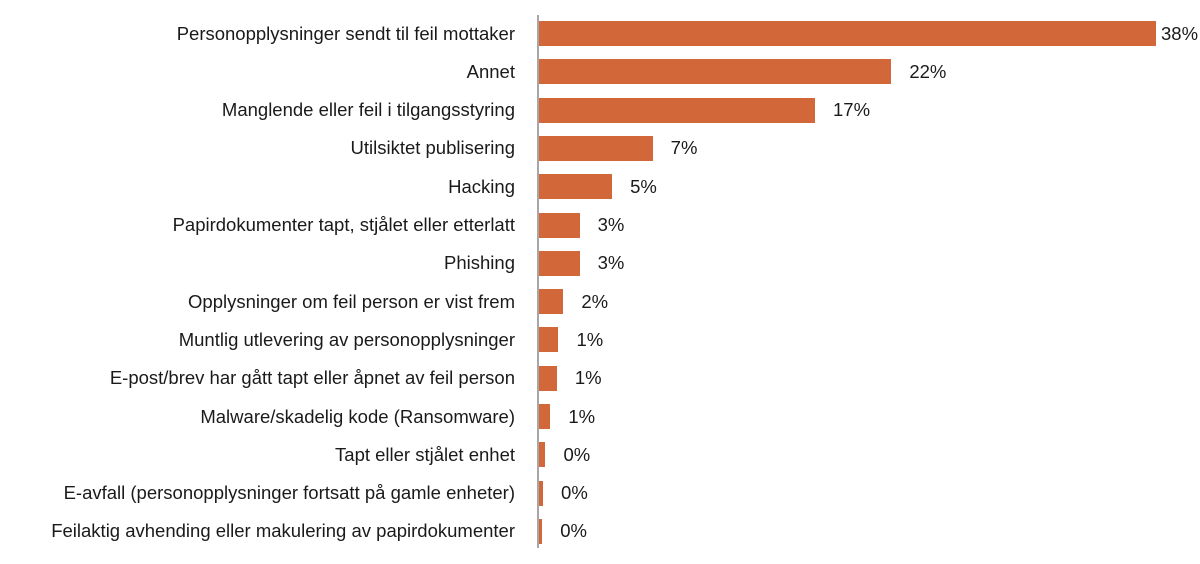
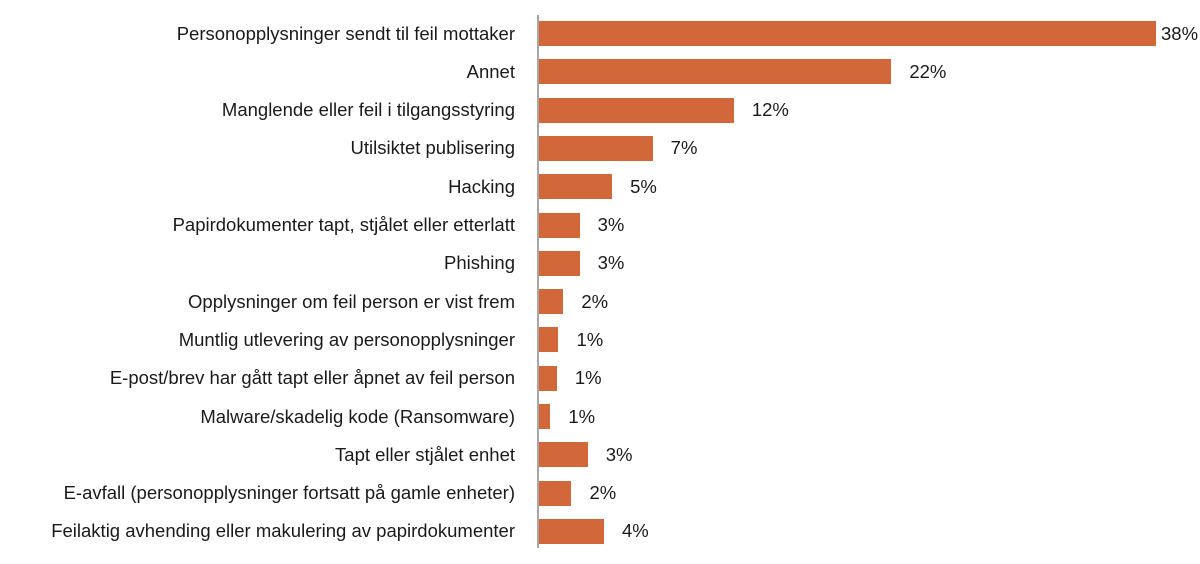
Manglende eller feil i tilgangsstyring: 17% -> 12%
Tapt eller stjålet enhet: 0% -> 3%
E-avfall (personopplysninger fortsatt på gamle enheter): 0% -> 2%
Feilaktig avhending eller makulering av papirdokumenter: 0% -> 4%
